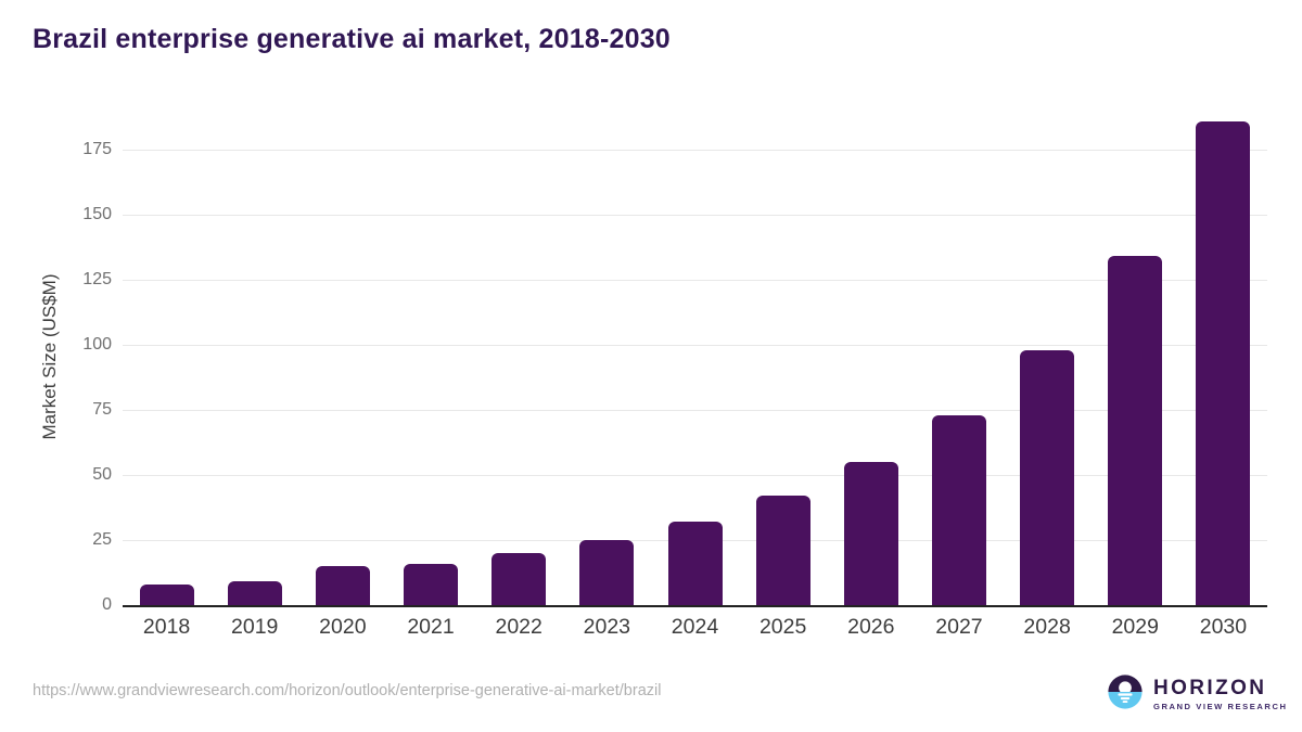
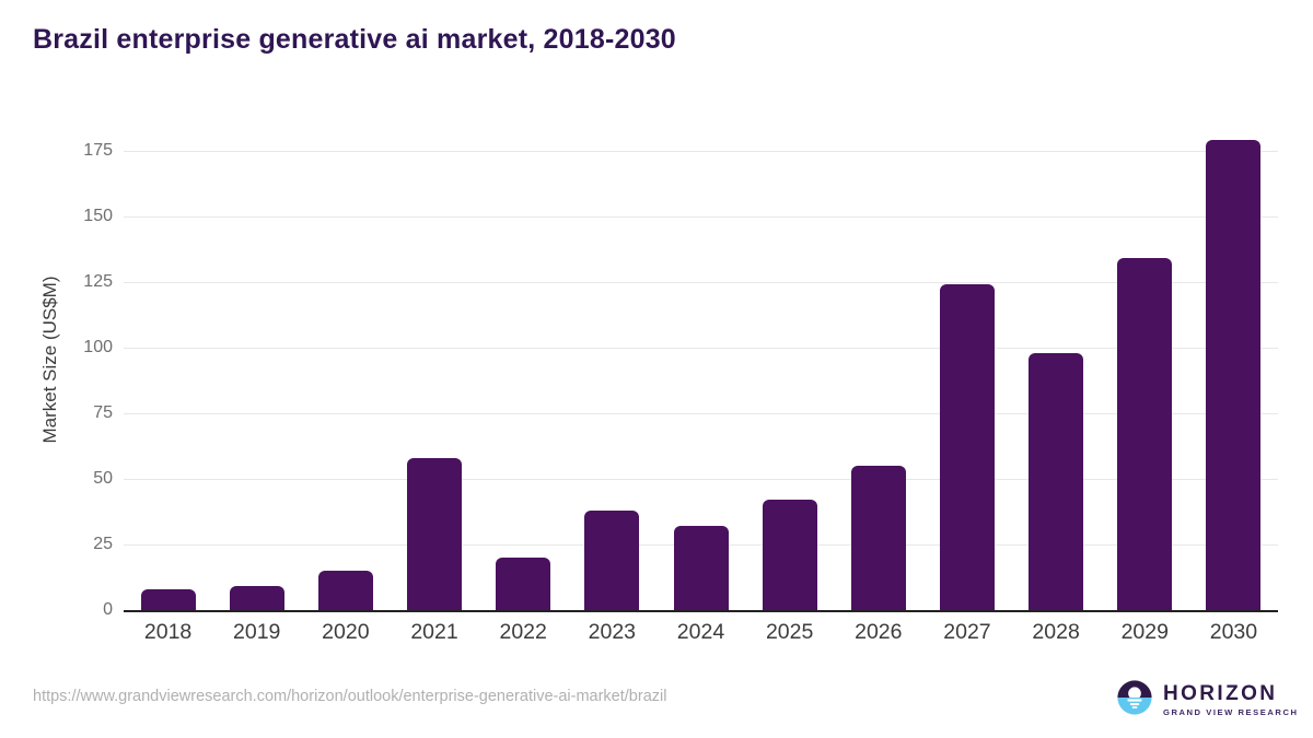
2021: 16 -> 58
2023: 25 -> 38
2027: 73 -> 124
2030: 186 -> 179
